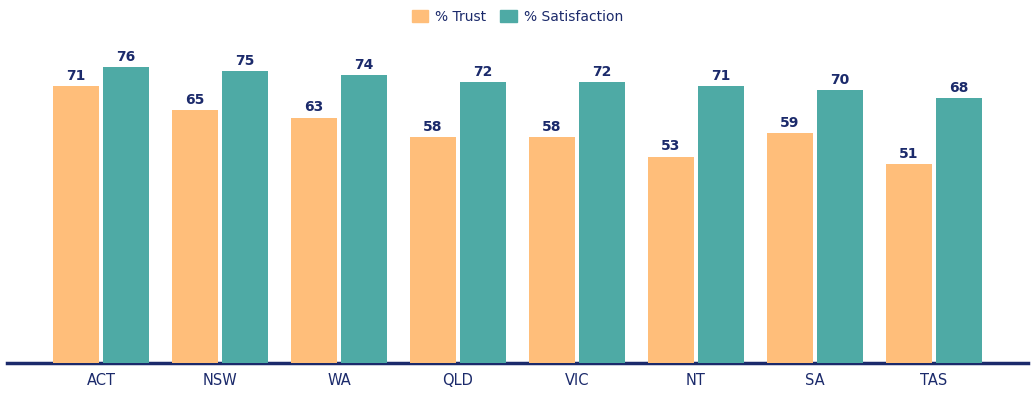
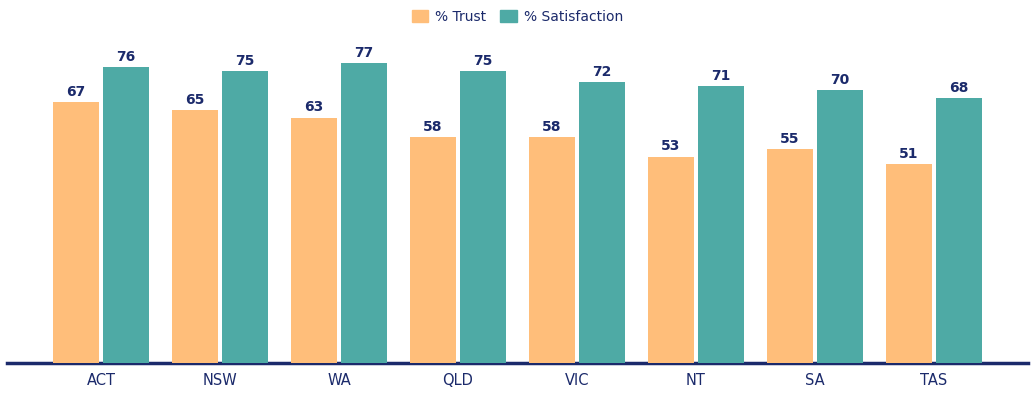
% Trust/ACT: 71 -> 67
% Satisfaction/WA: 74 -> 77
% Satisfaction/QLD: 72 -> 75
% Trust/SA: 59 -> 55
